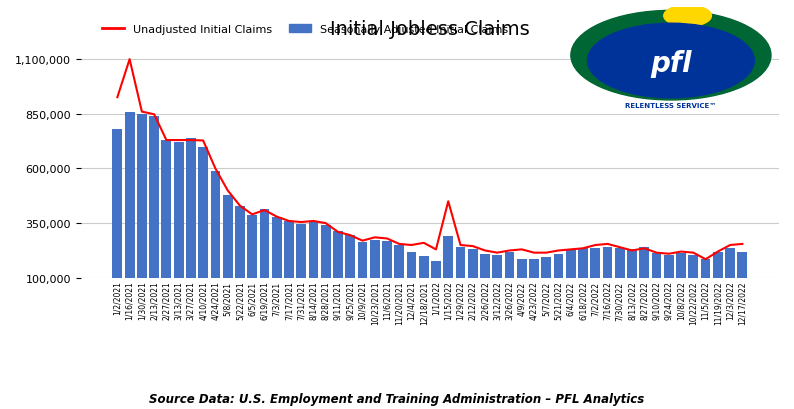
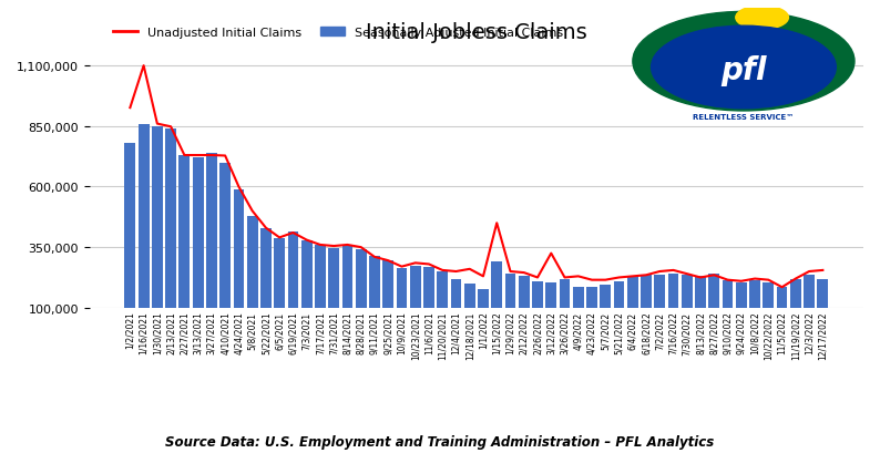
Unadjusted Initial Claims/3/12/2022: 215,000 -> 325,000
